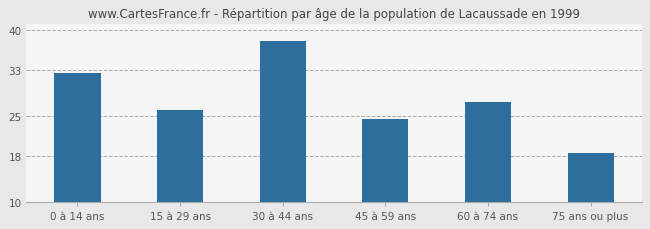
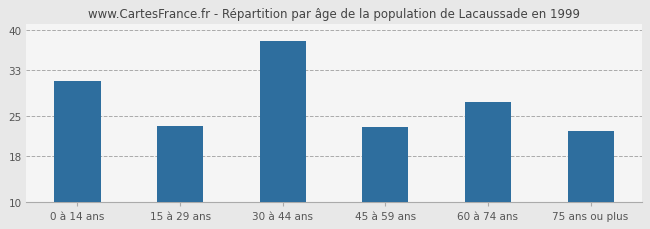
0 à 14 ans: 32.5 -> 31.0
15 à 29 ans: 26.0 -> 23.2
45 à 59 ans: 24.5 -> 23.0
75 ans ou plus: 18.5 -> 22.4
